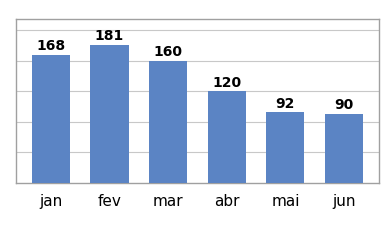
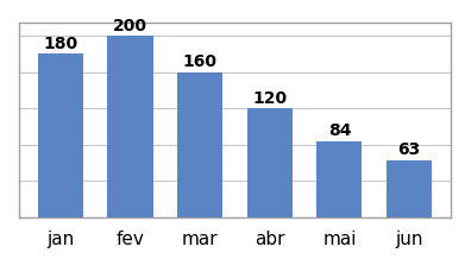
jan: 168 -> 180
fev: 181 -> 200
mai: 92 -> 84
jun: 90 -> 63
